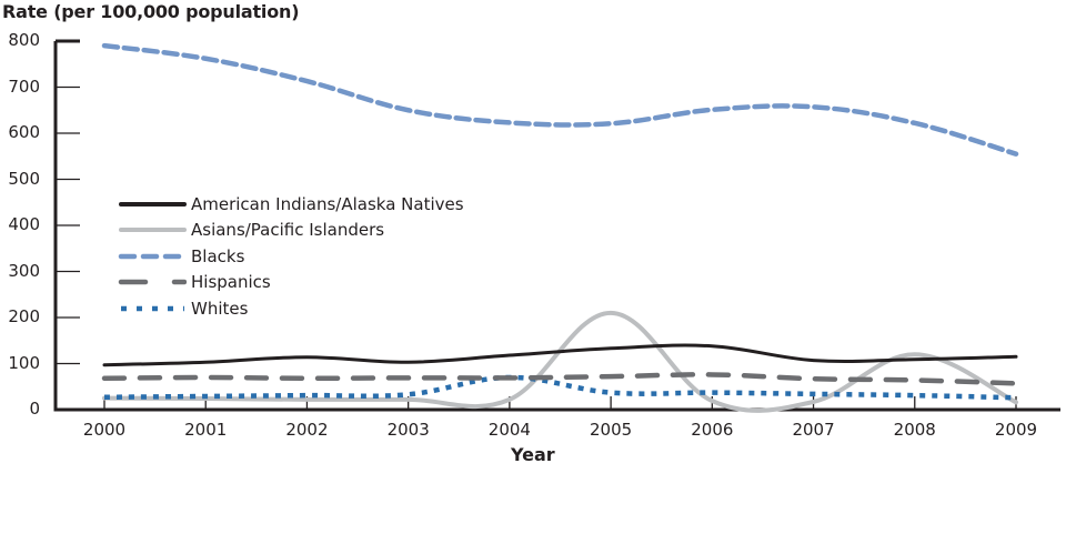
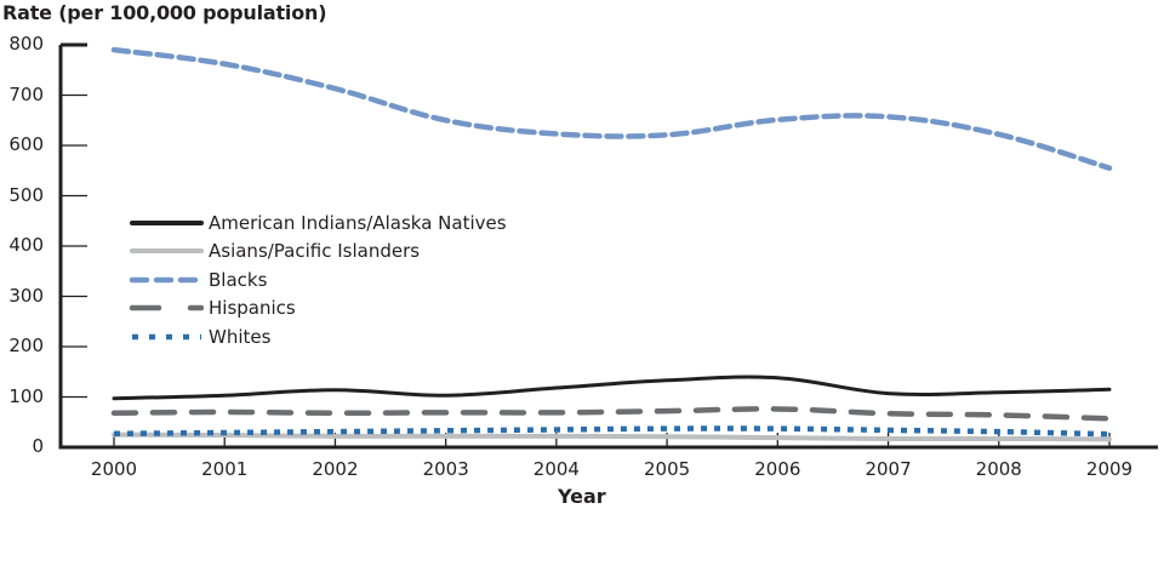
Whites/2004: 70 -> 40
Asians/Pacific Islanders/2005: 210 -> 20
Asians/Pacific Islanders/2008: 120 -> 20
